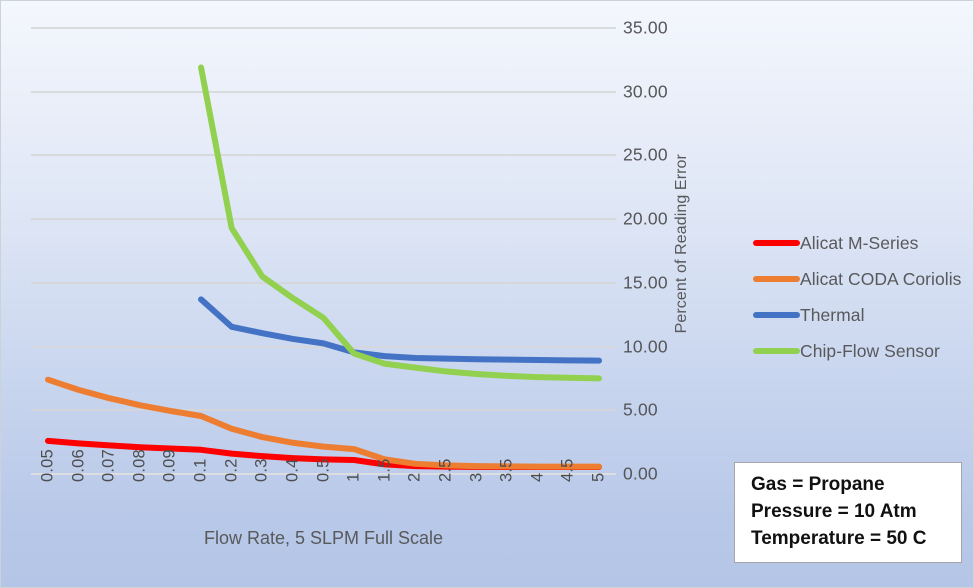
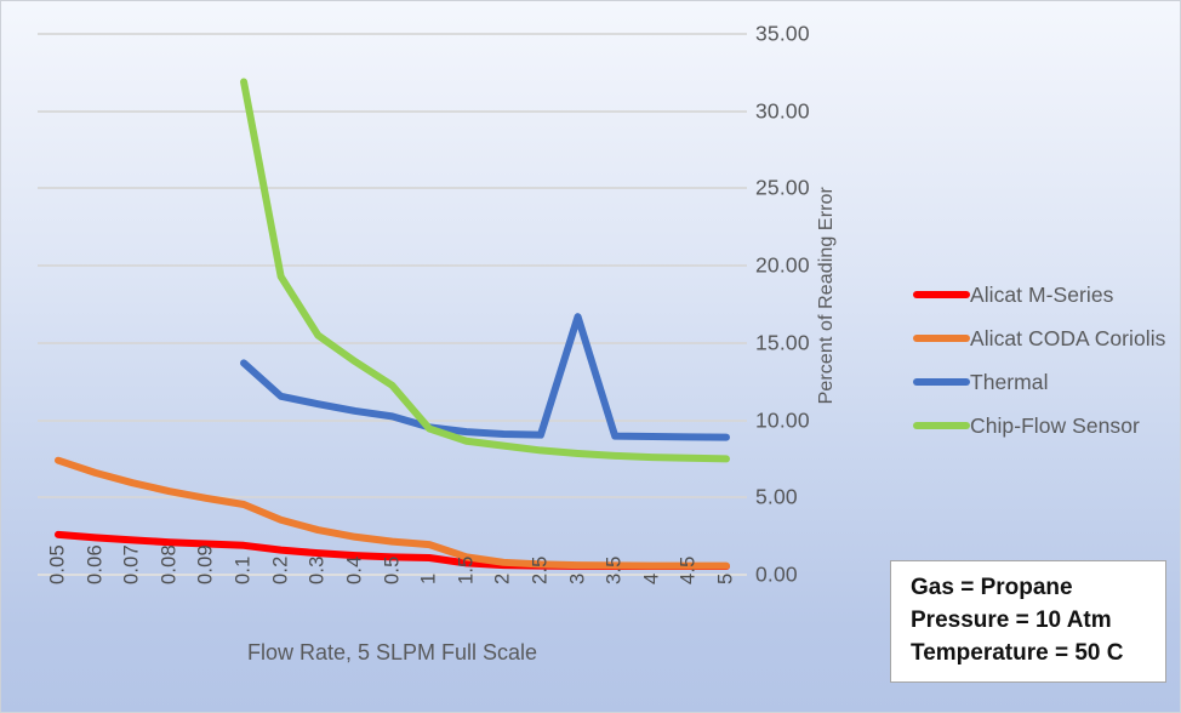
Thermal/3: 9.0 -> 16.7
